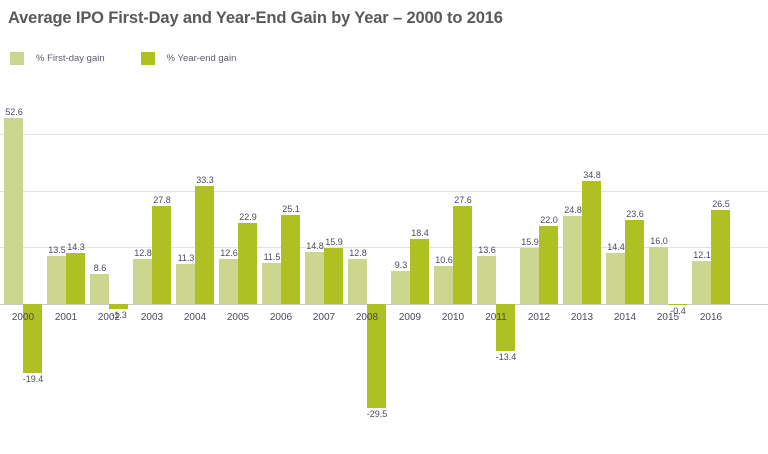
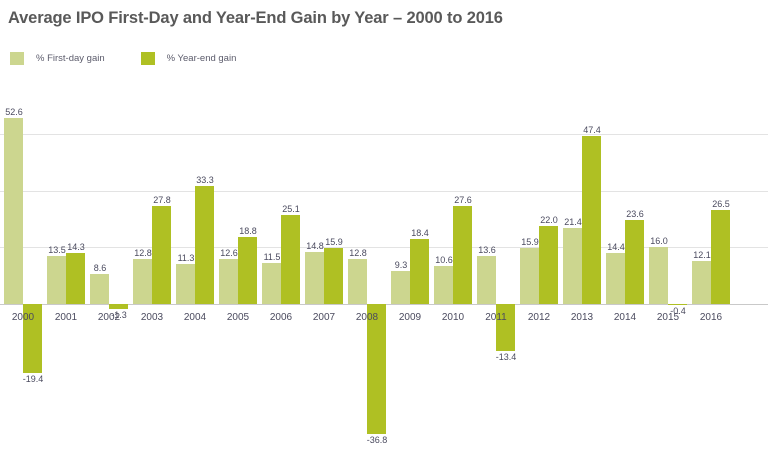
% Year-end gain/2005: 22.9 -> 18.8
% Year-end gain/2008: -29.5 -> -36.8
% First-day gain/2013: 24.8 -> 21.4
% Year-end gain/2013: 34.8 -> 47.4
